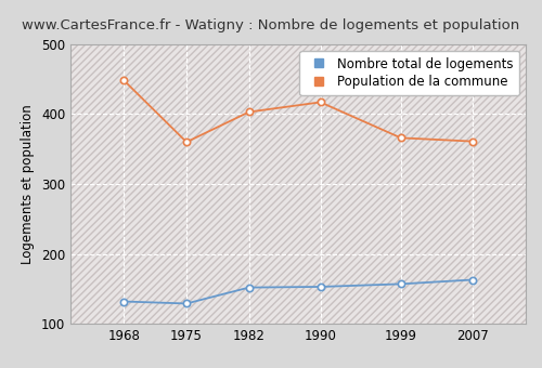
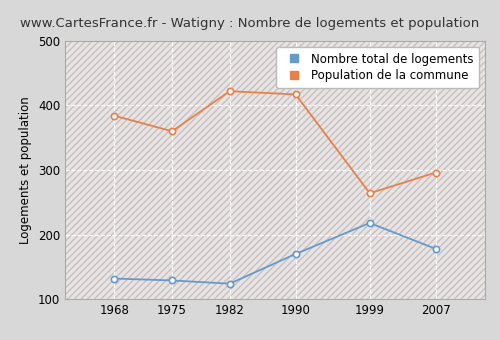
Population de la commune/1968: 448 -> 384
Nombre total de logements/1982: 152 -> 124
Population de la commune/1982: 403 -> 422
Nombre total de logements/1990: 153 -> 170
Nombre total de logements/1999: 157 -> 218
Population de la commune/1999: 366 -> 264
Nombre total de logements/2007: 163 -> 178
Population de la commune/2007: 361 -> 296
